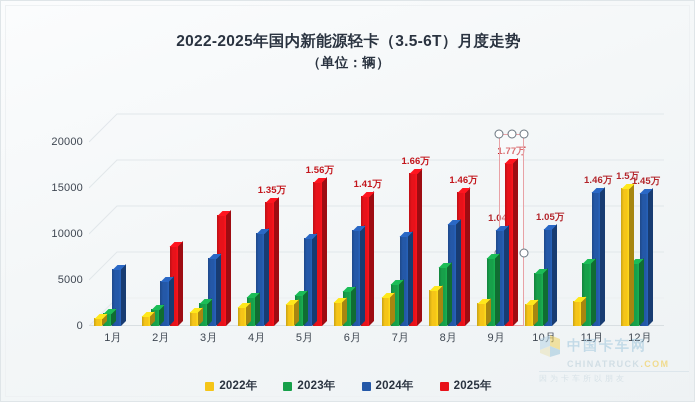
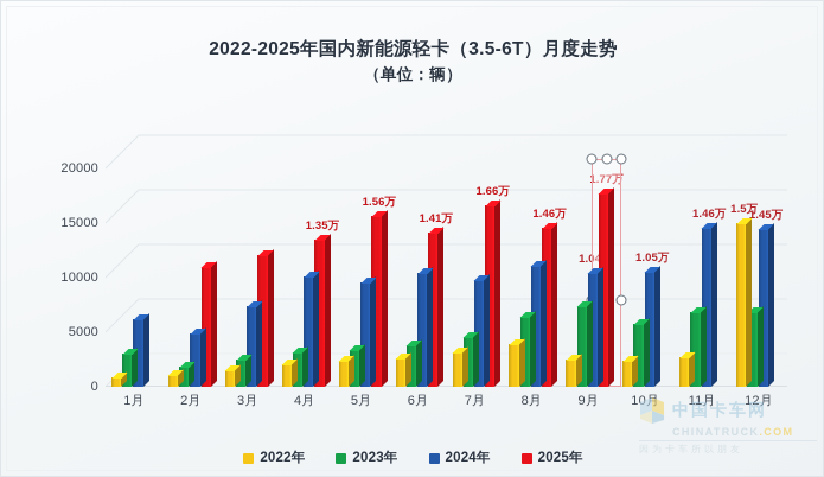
2023年/1月: 1000 -> 3000
2025年/2月: 9000 -> 11000
